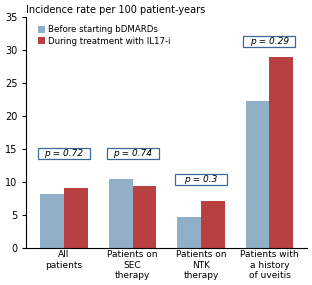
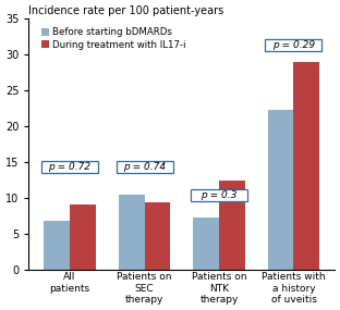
Before starting bDMARDs/All patients: 8.2 -> 6.8
Before starting bDMARDs/Patients on NTK therapy: 4.7 -> 7.2
During treatment with IL17-i/Patients on NTK therapy: 7.0 -> 12.4
